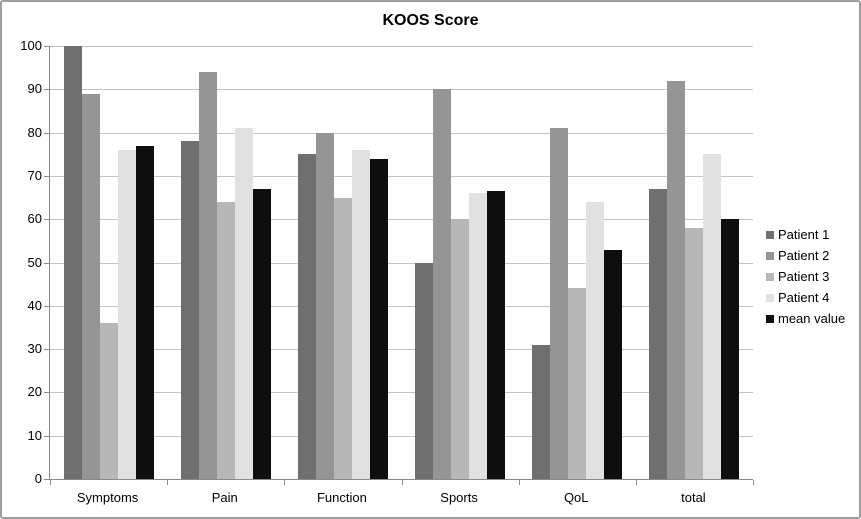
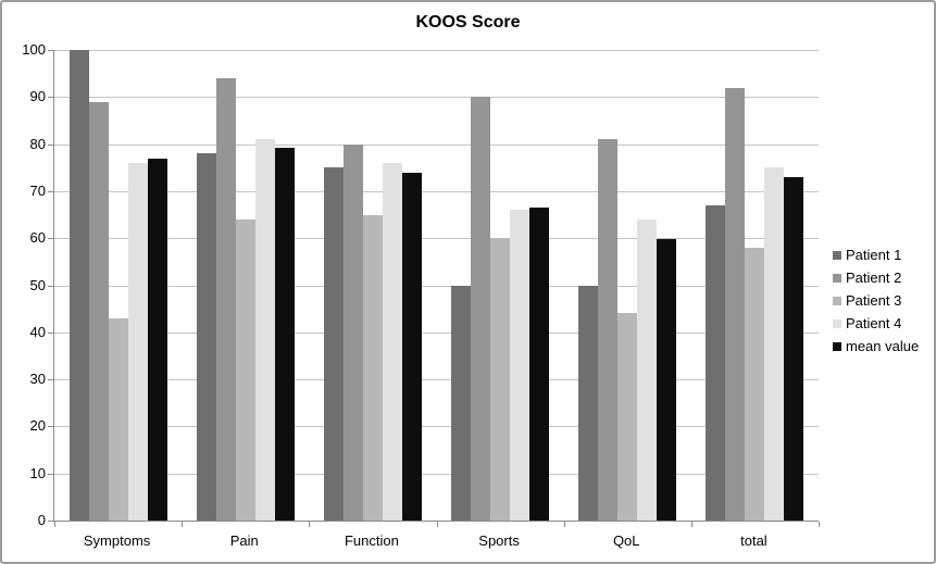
Patient 3/Symptoms: 36 -> 43
mean value/Pain: 67 -> 79
Patient 1/QoL: 31 -> 50
mean value/QoL: 53 -> 60
mean value/total: 60 -> 73
